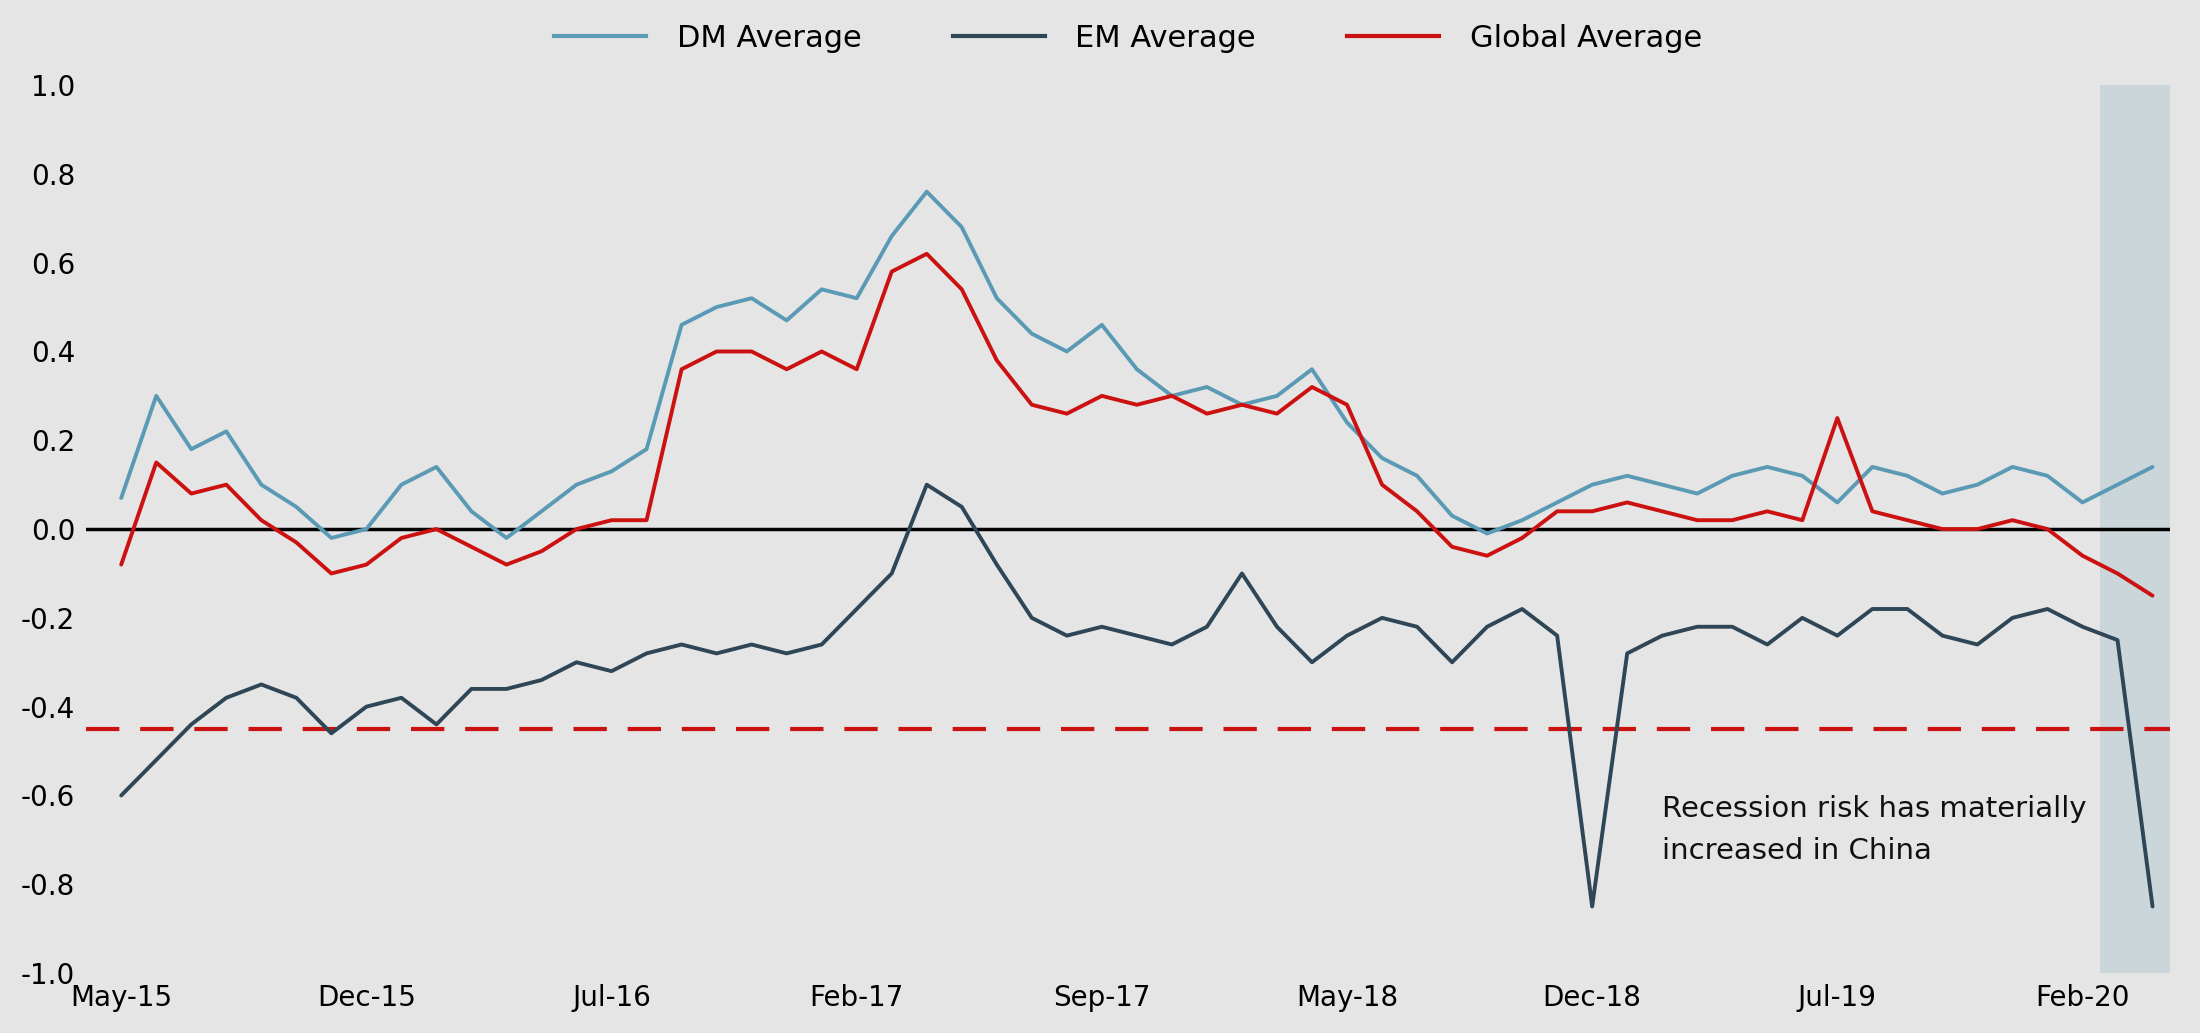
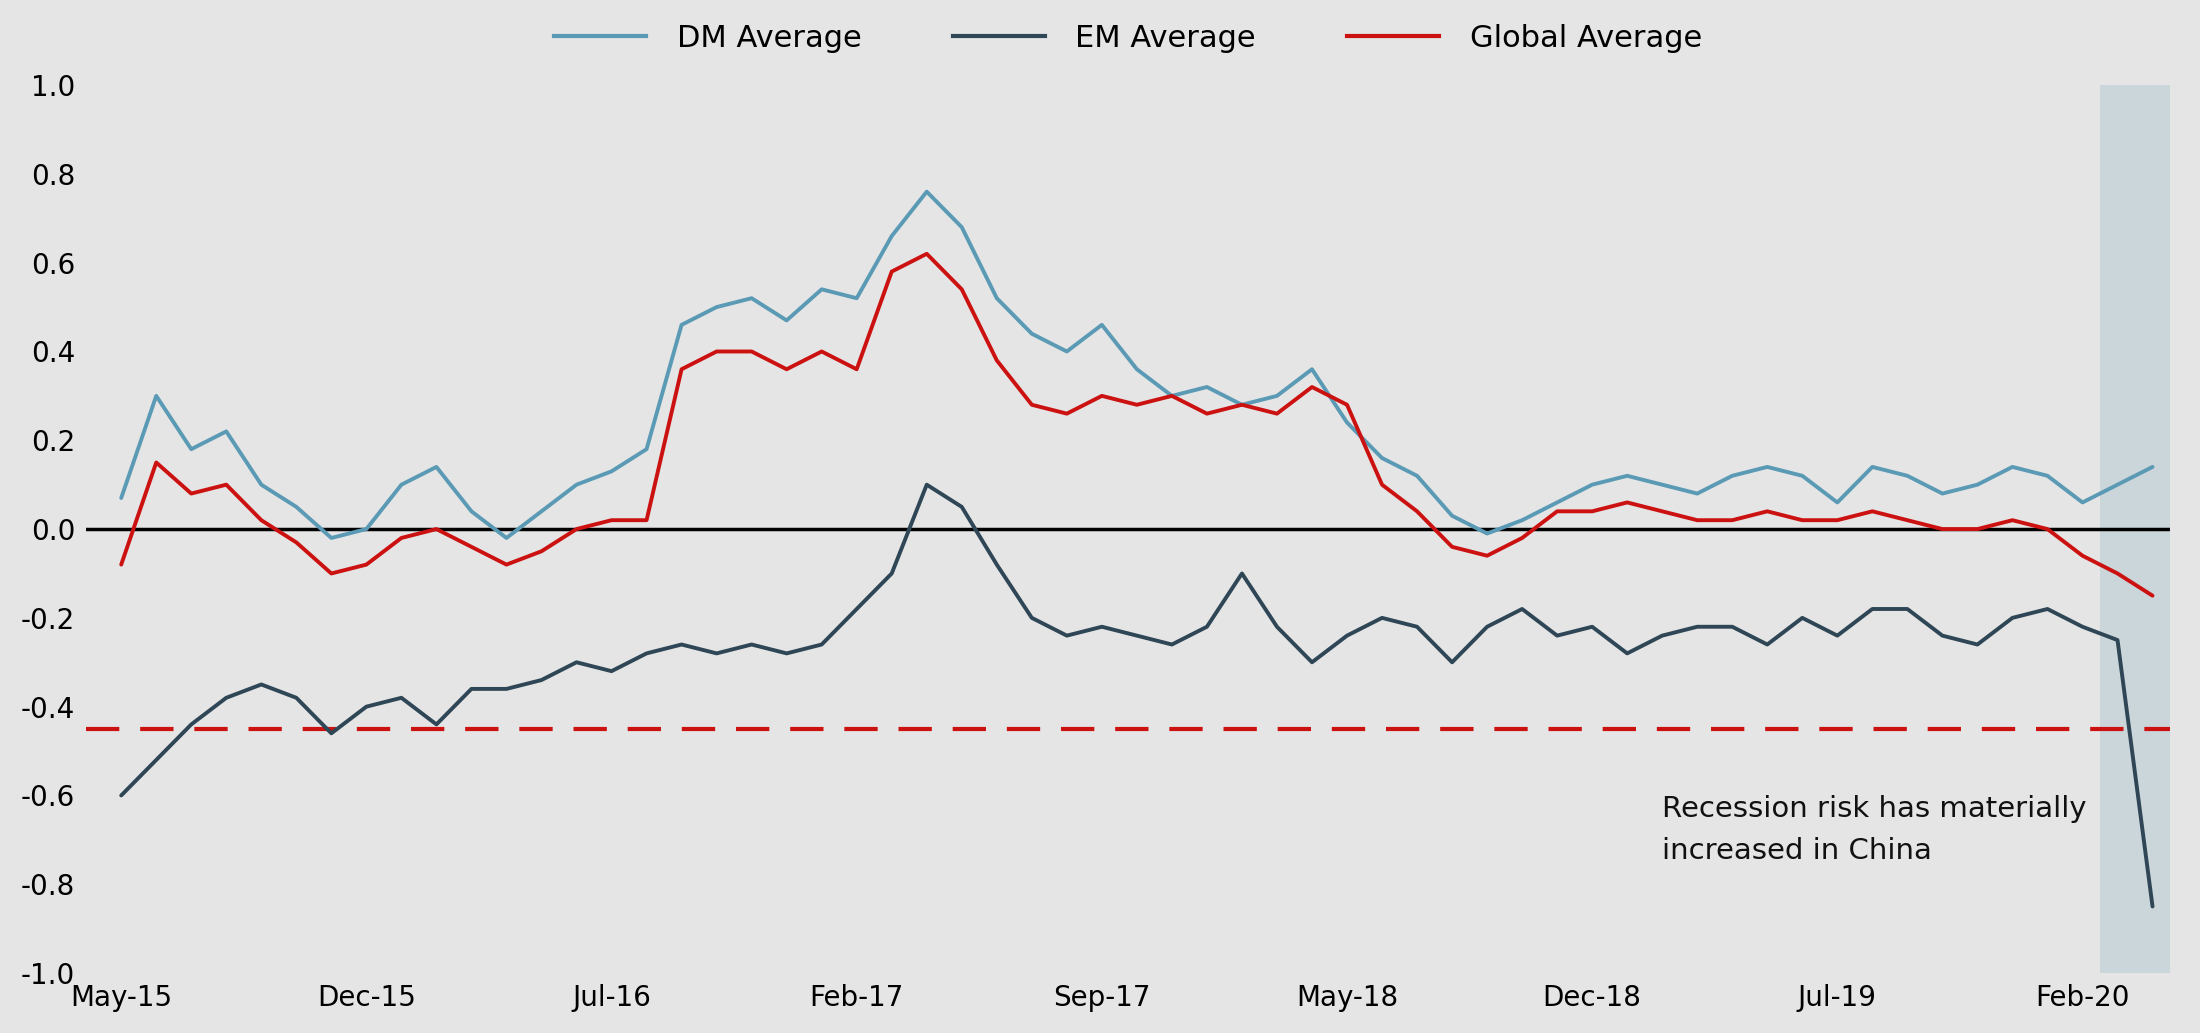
EM Average/Dec-18: -0.85 -> -0.22
Global Average/Jul-19: 0.25 -> 0.02
